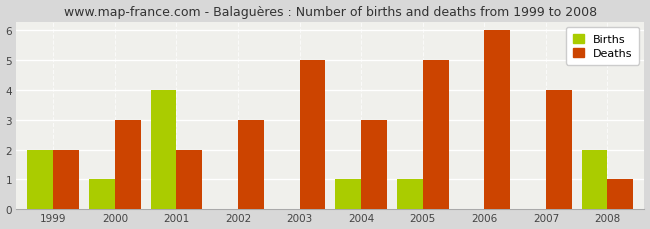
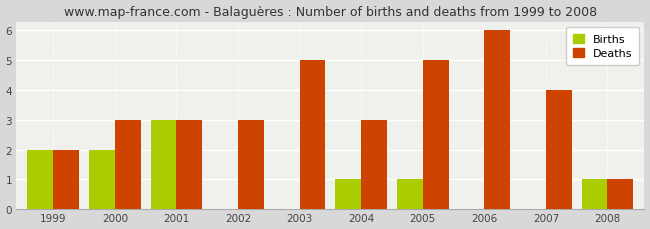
Births/2000: 1 -> 2
Births/2001: 4 -> 3
Deaths/2001: 2 -> 3
Births/2008: 2 -> 1
